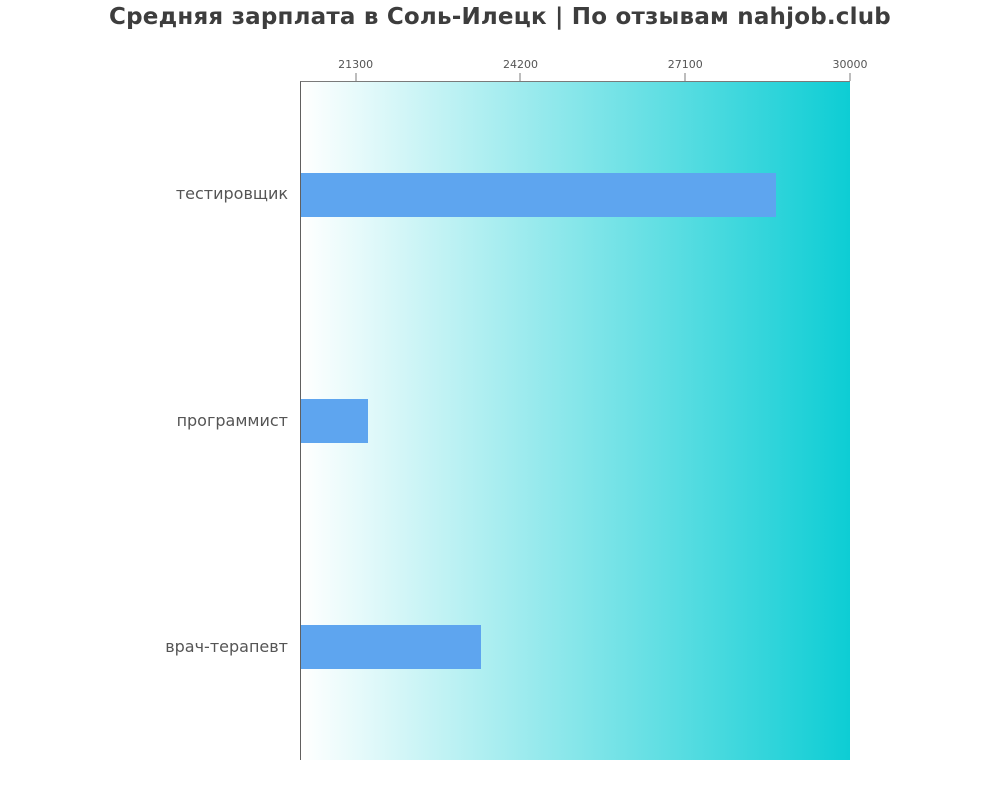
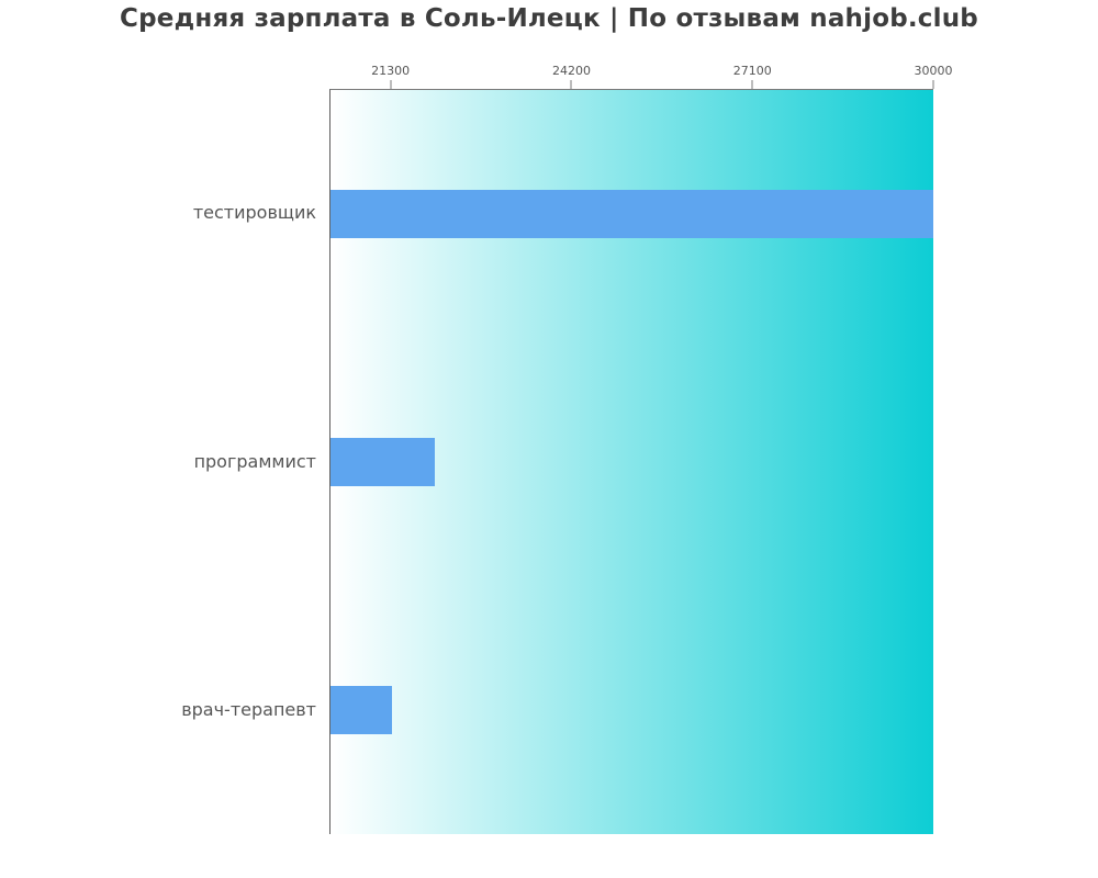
тестировщик: 28700 -> 30000
программист: 21500 -> 22000
врач-терапевт: 23500 -> 21300
